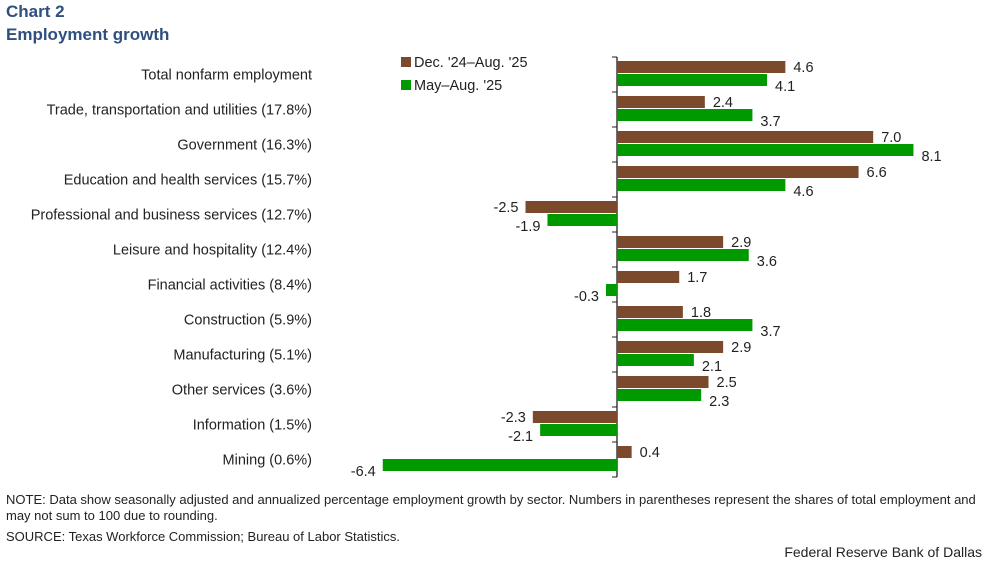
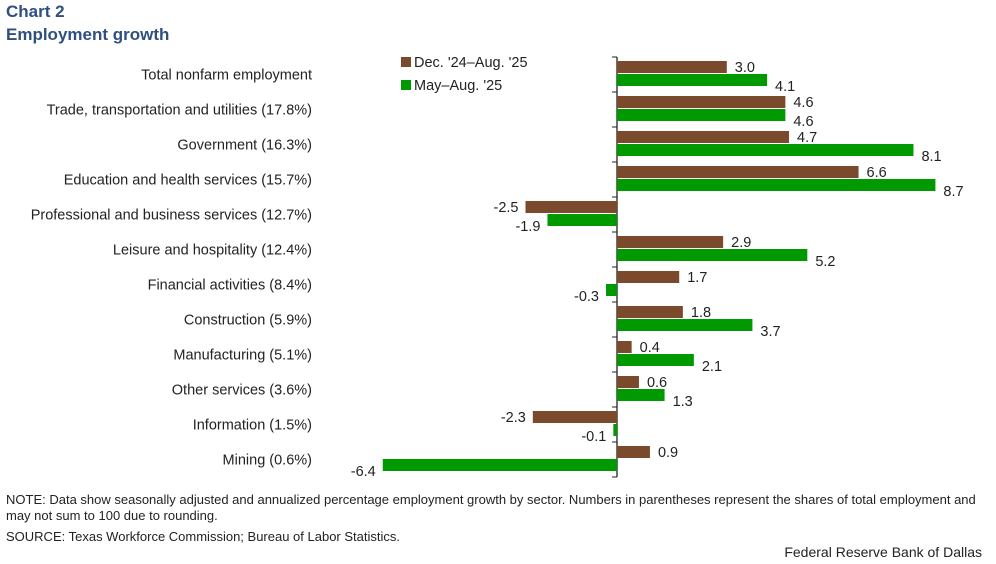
Dec. '24–Aug. '25/Total nonfarm employment: 4.6 -> 3.0
Dec. '24–Aug. '25/Trade, transportation and utilities (17.8%): 2.4 -> 4.6
May–Aug. '25/Trade, transportation and utilities (17.8%): 3.7 -> 4.6
Dec. '24–Aug. '25/Government (16.3%): 7.0 -> 4.7
May–Aug. '25/Education and health services (15.7%): 4.6 -> 8.7
May–Aug. '25/Leisure and hospitality (12.4%): 3.6 -> 5.2
Dec. '24–Aug. '25/Manufacturing (5.1%): 2.9 -> 0.4
Dec. '24–Aug. '25/Other services (3.6%): 2.5 -> 0.6
May–Aug. '25/Other services (3.6%): 2.3 -> 1.3
May–Aug. '25/Information (1.5%): -2.1 -> -0.1
Dec. '24–Aug. '25/Mining (0.6%): 0.4 -> 0.9
